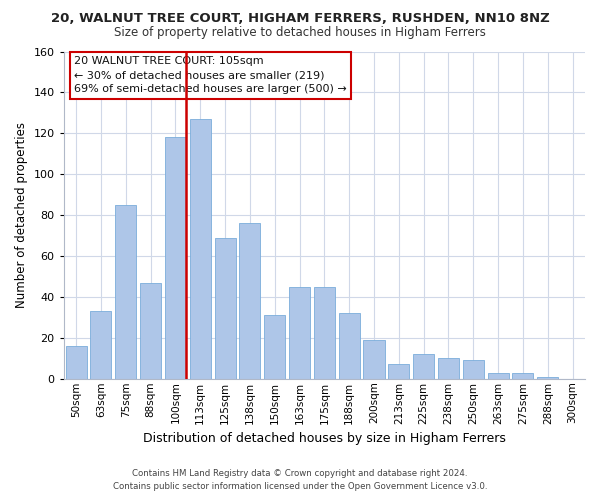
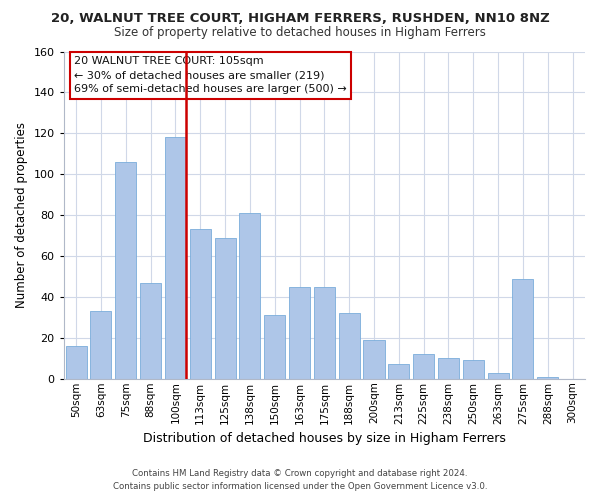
75sqm: 85 -> 106
113sqm: 127 -> 73
138sqm: 76 -> 81
275sqm: 3 -> 49
